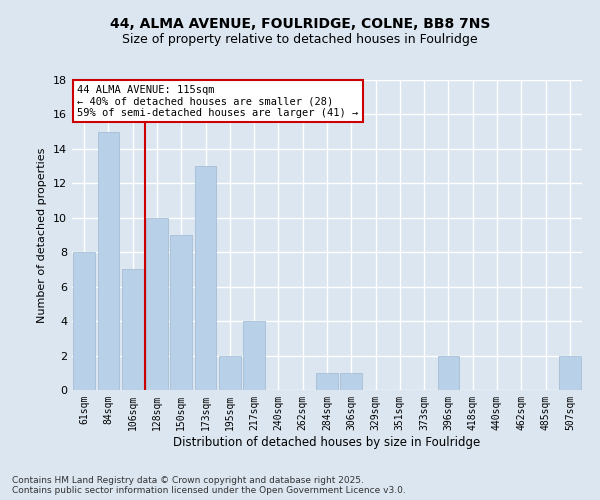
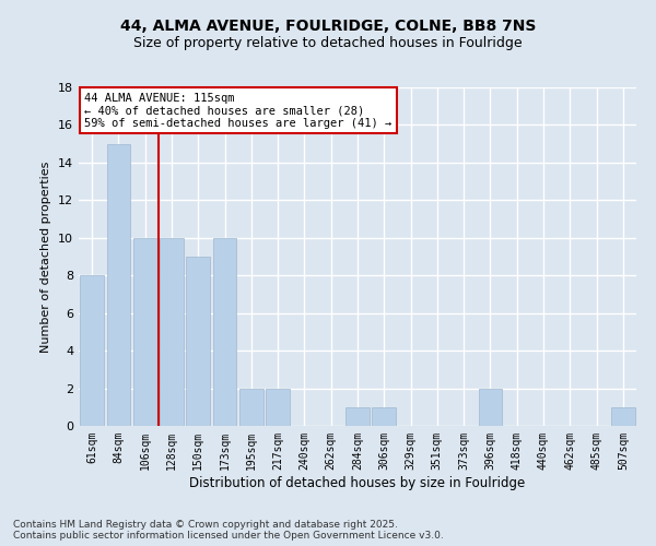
106sqm: 7 -> 10
173sqm: 13 -> 10
217sqm: 4 -> 2
507sqm: 2 -> 1
